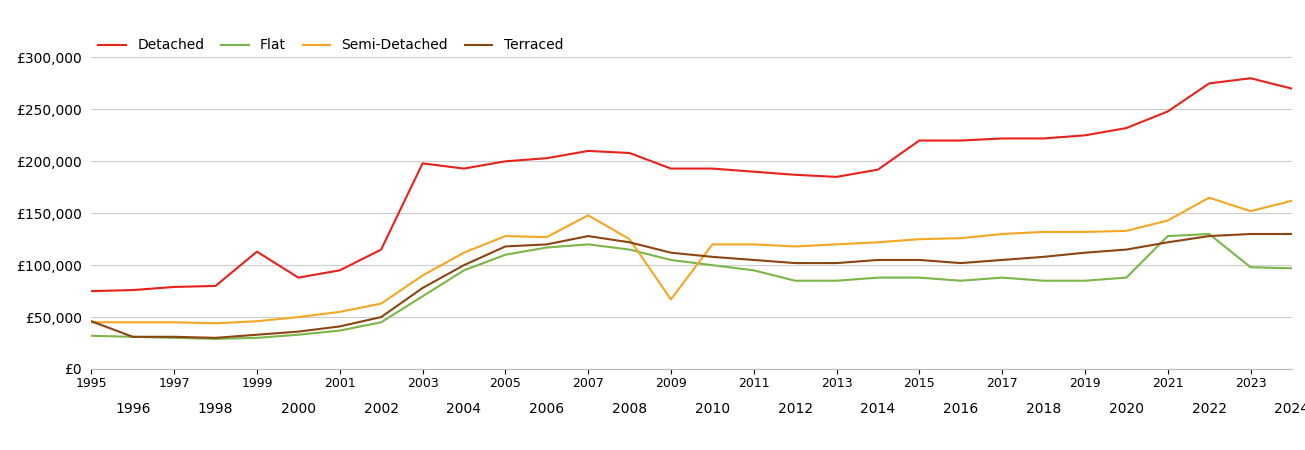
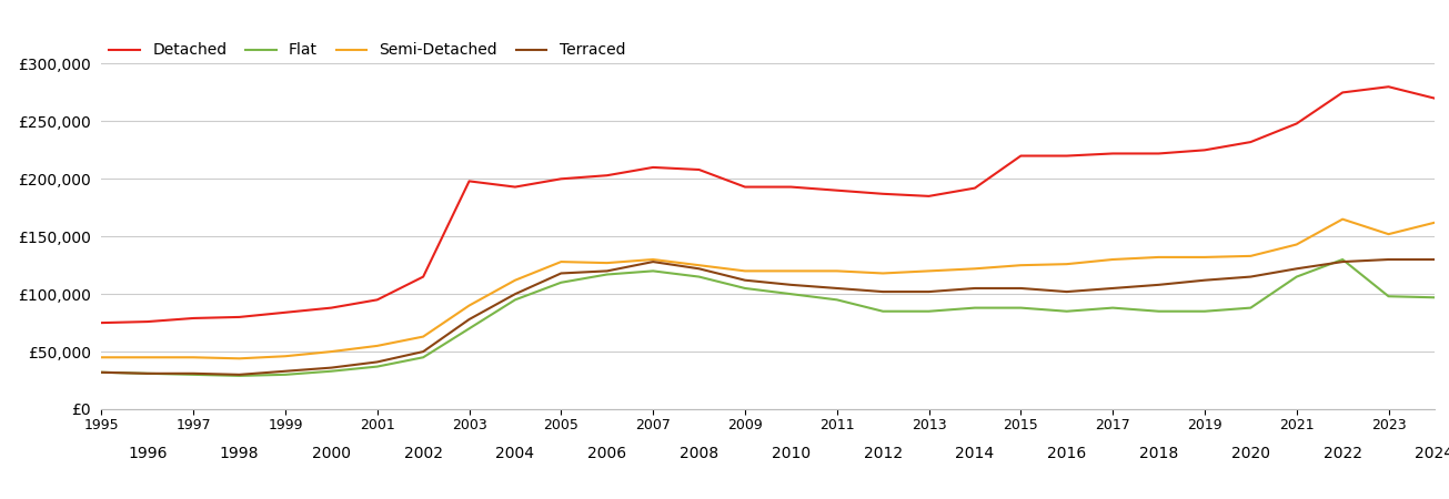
Terraced/1995: £46,000 -> £32,000
Detached/1999: £113,000 -> £84,000
Semi-Detached/2007: £148,000 -> £130,000
Semi-Detached/2009: £67,000 -> £120,000
Flat/2021: £128,000 -> £115,000
